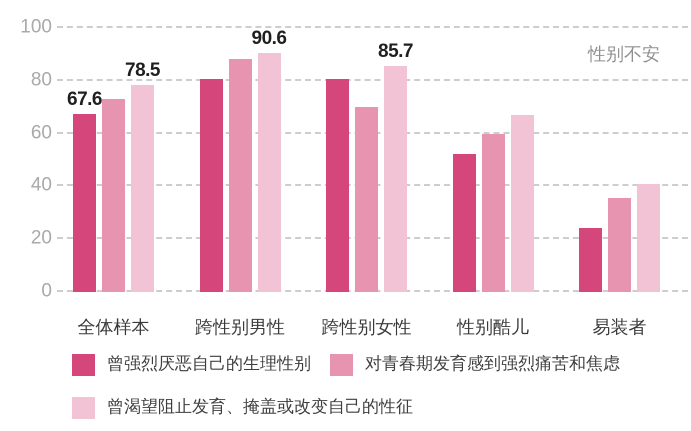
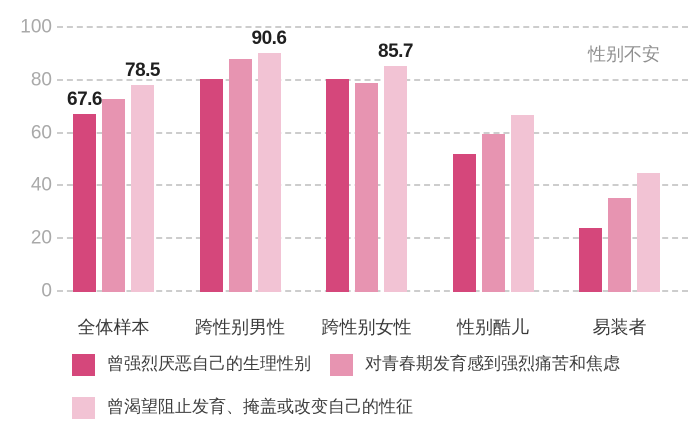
对青春期发育感到强烈痛苦和焦虑/跨性别女性: 70 -> 79
曾渴望阻止发育、掩盖或改变自己的性征/易装者: 41 -> 45
